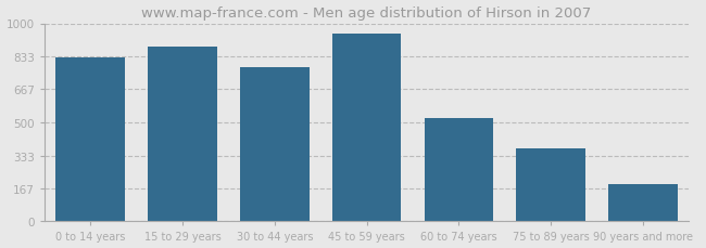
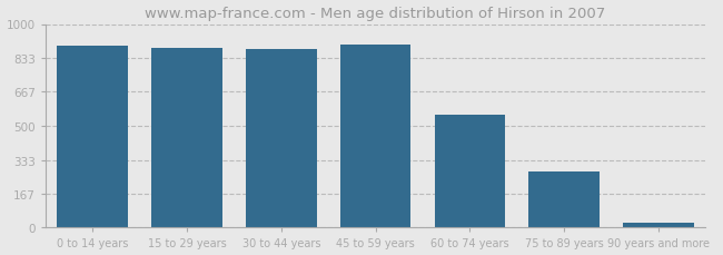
0 to 14 years: 830 -> 900
30 to 44 years: 780 -> 880
45 to 59 years: 950 -> 900
60 to 74 years: 520 -> 550
75 to 89 years: 370 -> 280
90 years and more: 190 -> 20
